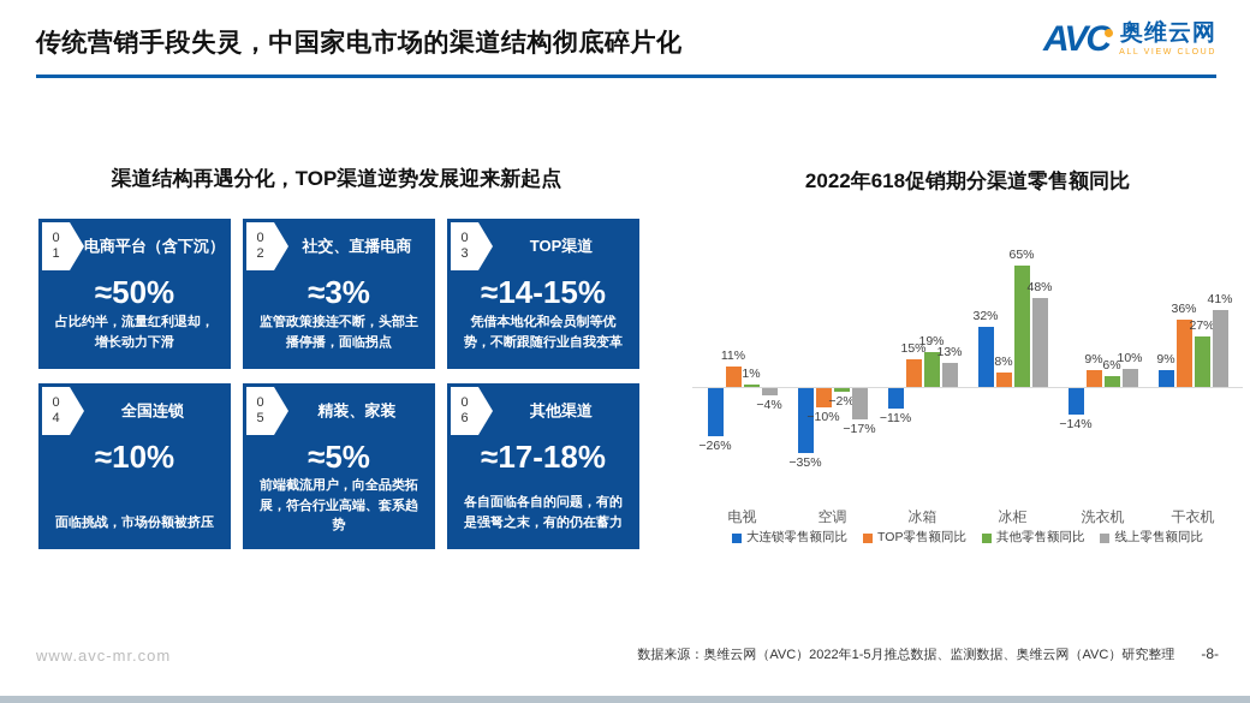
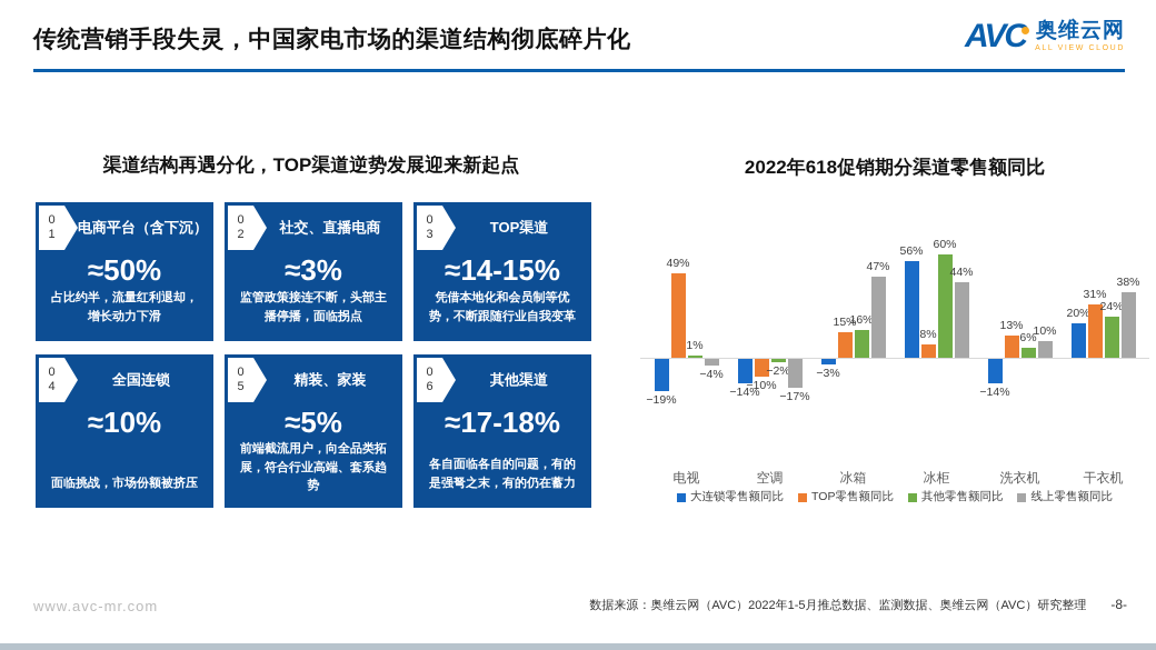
大连锁零售额同比/电视: −26% -> −19%
TOP零售额同比/电视: 11% -> 49%
大连锁零售额同比/空调: −35% -> −14%
大连锁零售额同比/冰箱: −11% -> −3%
其他零售额同比/冰箱: 19% -> 16%
线上零售额同比/冰箱: 13% -> 47%
大连锁零售额同比/冰柜: 32% -> 56%
其他零售额同比/冰柜: 65% -> 60%
线上零售额同比/冰柜: 48% -> 44%
TOP零售额同比/洗衣机: 9% -> 13%
大连锁零售额同比/干衣机: 9% -> 20%
TOP零售额同比/干衣机: 36% -> 31%
其他零售额同比/干衣机: 27% -> 24%
线上零售额同比/干衣机: 41% -> 38%
